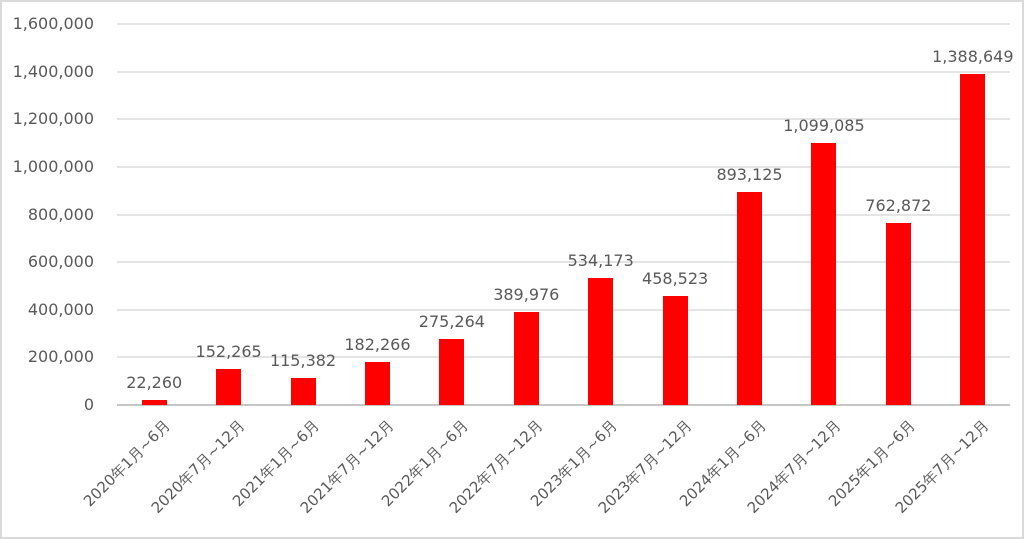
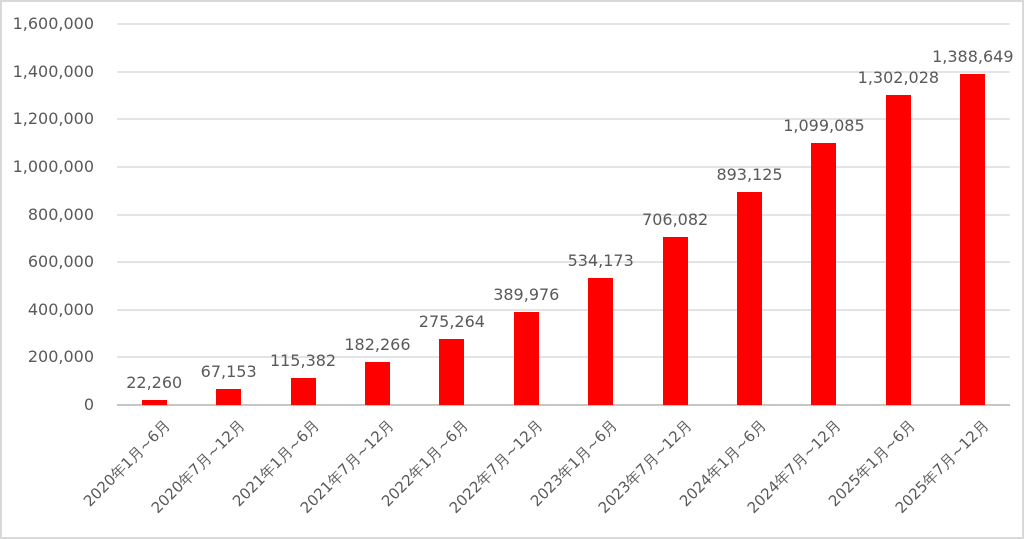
2020年7月~12月: 152,265 -> 67,153
2023年7月~12月: 458,523 -> 706,082
2025年1月~6月: 762,872 -> 1,302,028
